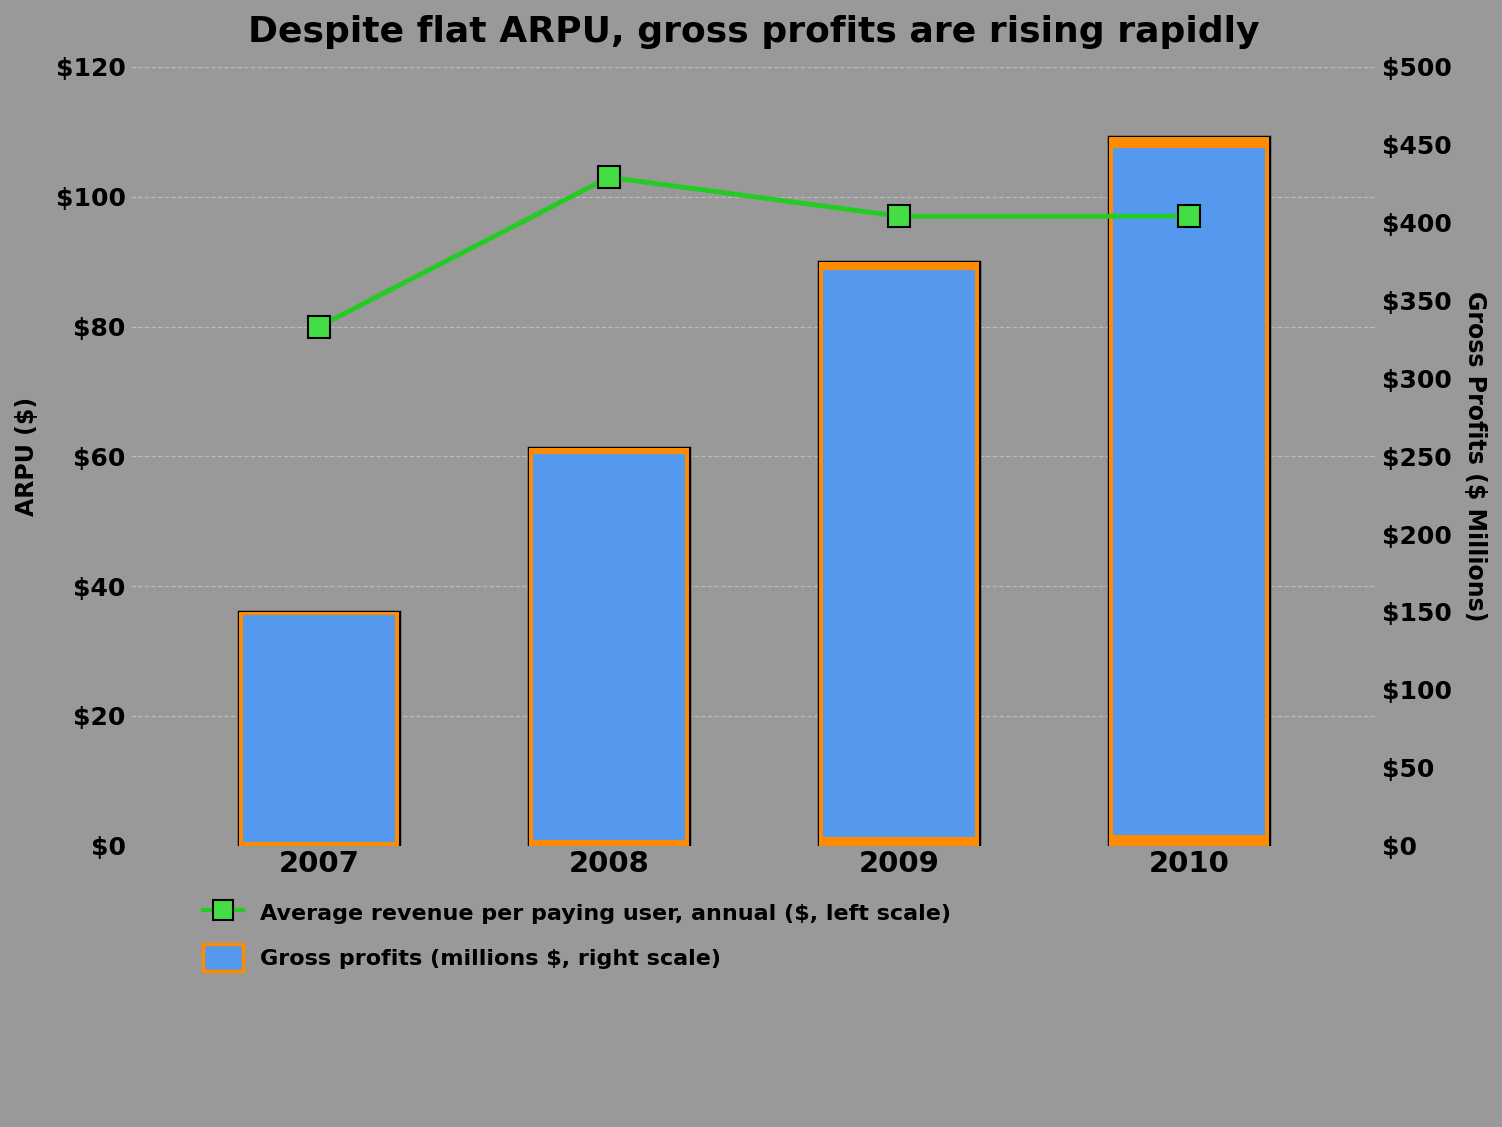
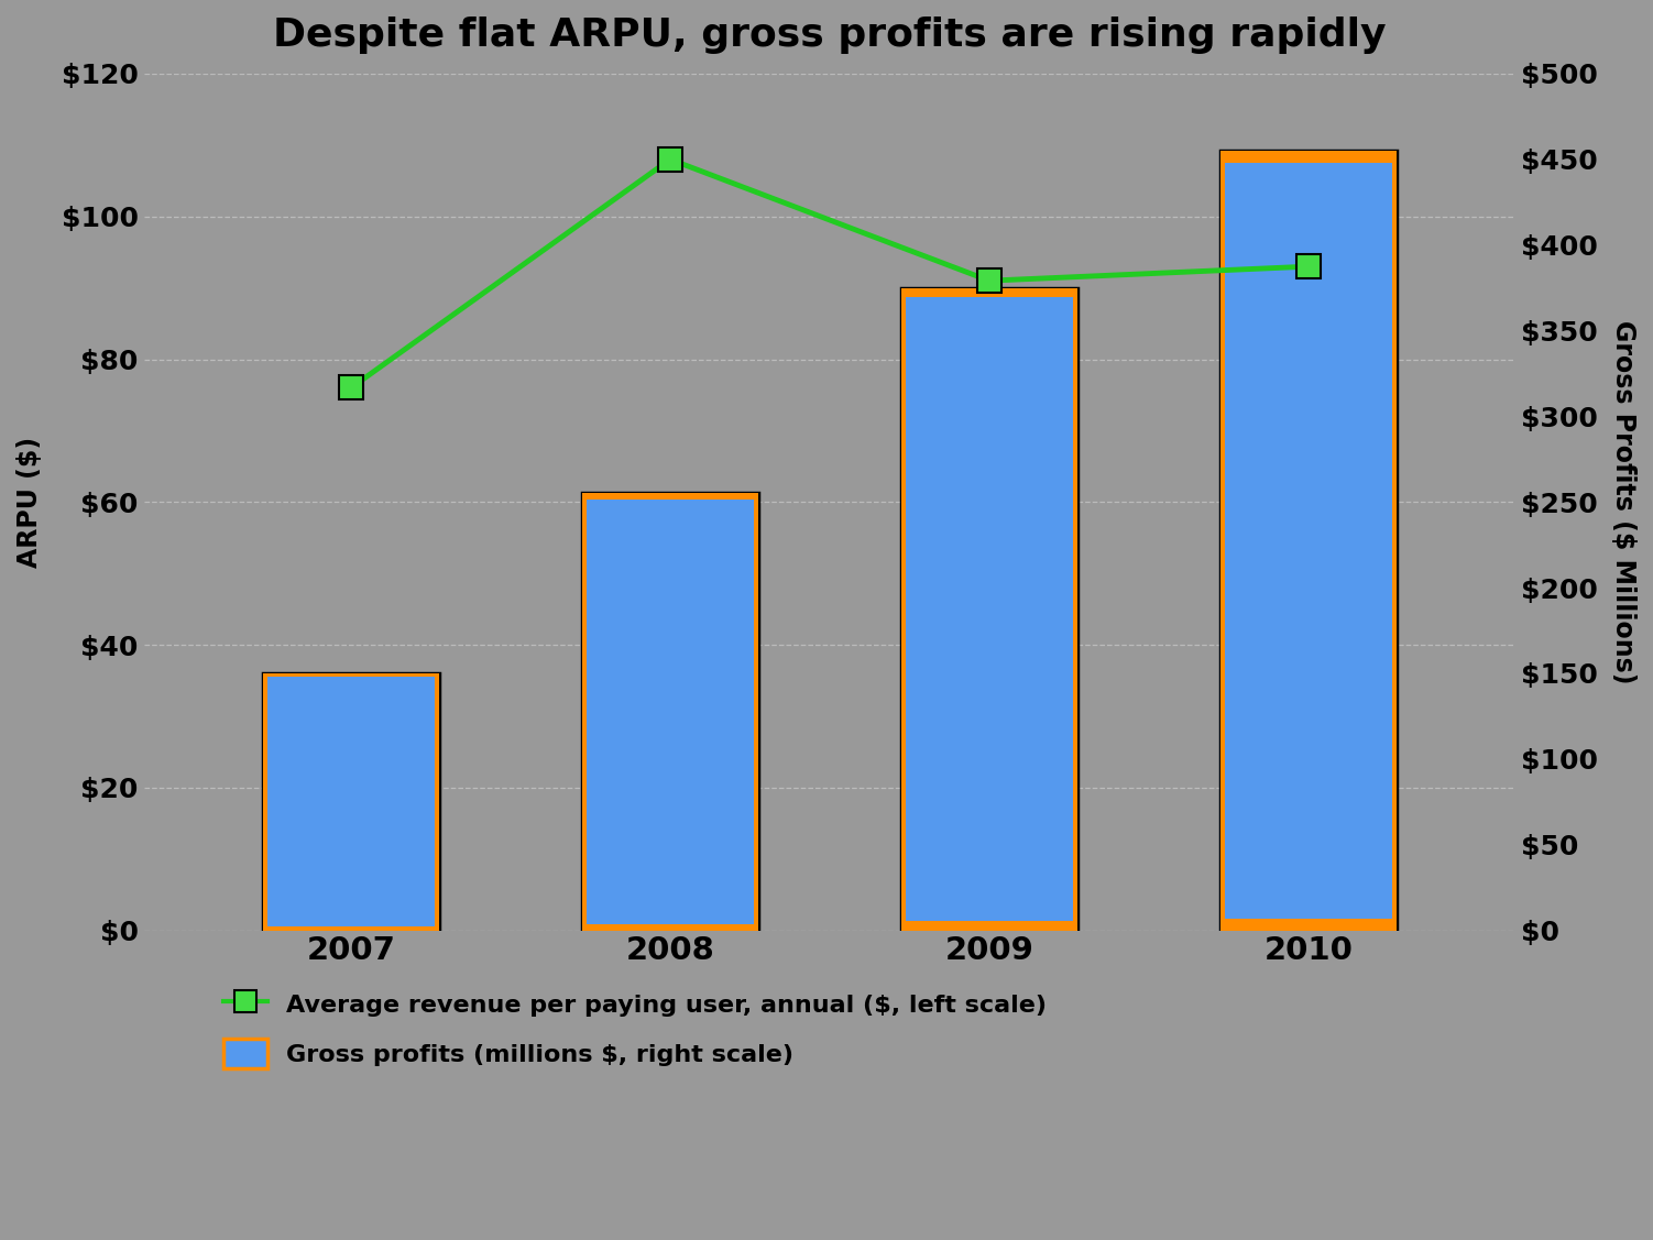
Average revenue per paying user, annual ($, left scale)/2007: $80 -> $76
Average revenue per paying user, annual ($, left scale)/2008: $103 -> $108
Average revenue per paying user, annual ($, left scale)/2009: $97 -> $91
Average revenue per paying user, annual ($, left scale)/2010: $97 -> $93
